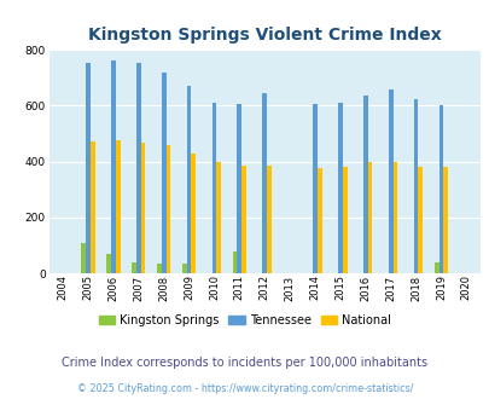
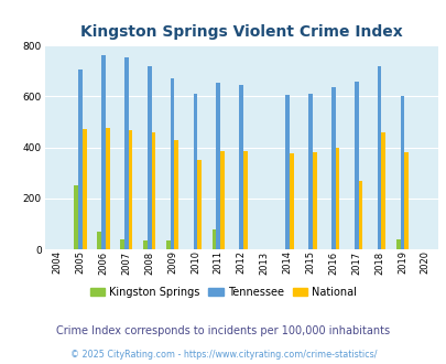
Kingston Springs/2005: 107 -> 250
Tennessee/2005: 755 -> 705
National/2010: 400 -> 350
Tennessee/2011: 608 -> 655
National/2017: 399 -> 270
Tennessee/2018: 622 -> 720
National/2018: 382 -> 460
